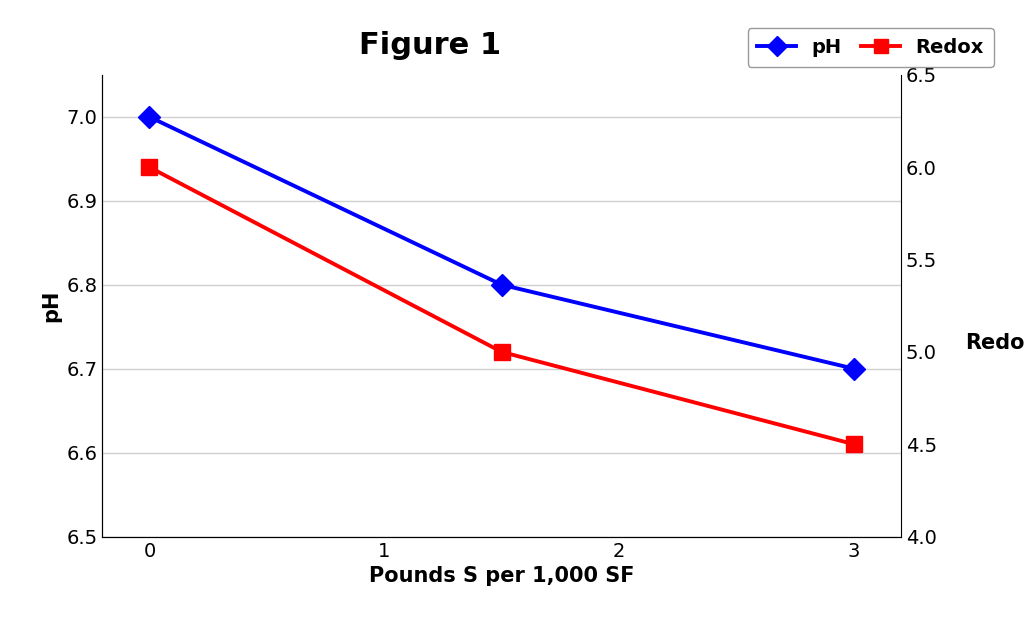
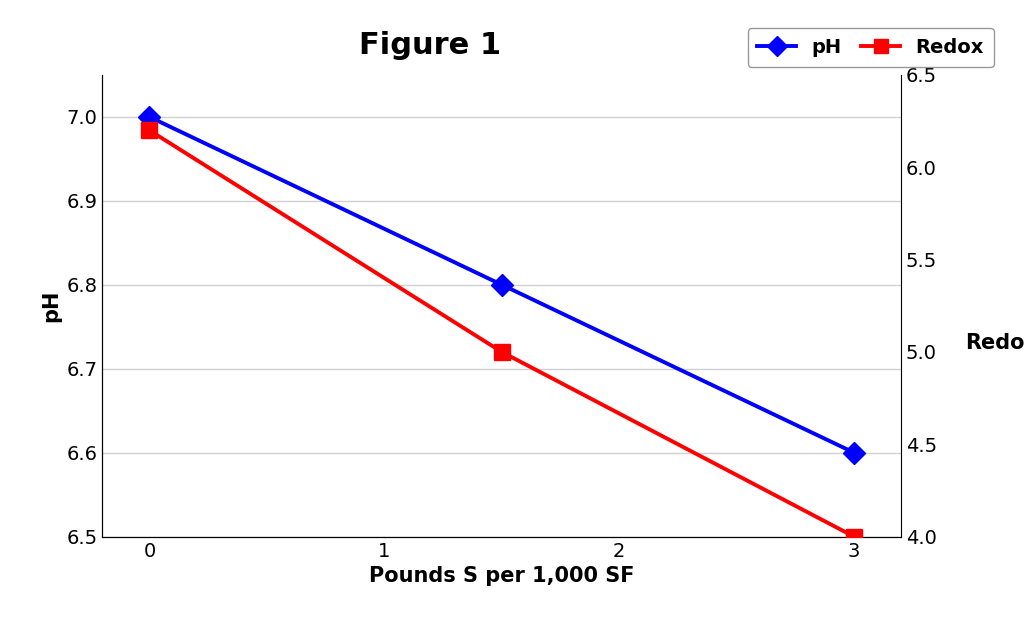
Redox/0: 6.0 -> 6.2
pH/3: 6.7 -> 6.6
Redox/3: 4.5 -> 4.0
